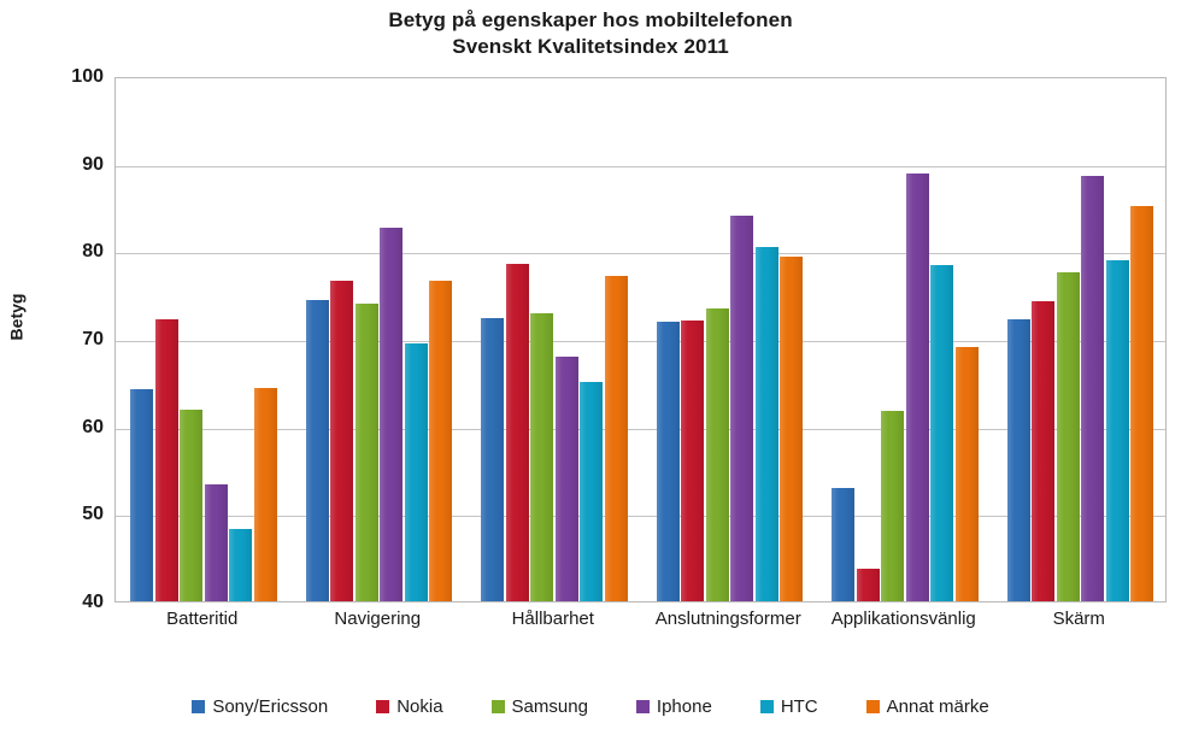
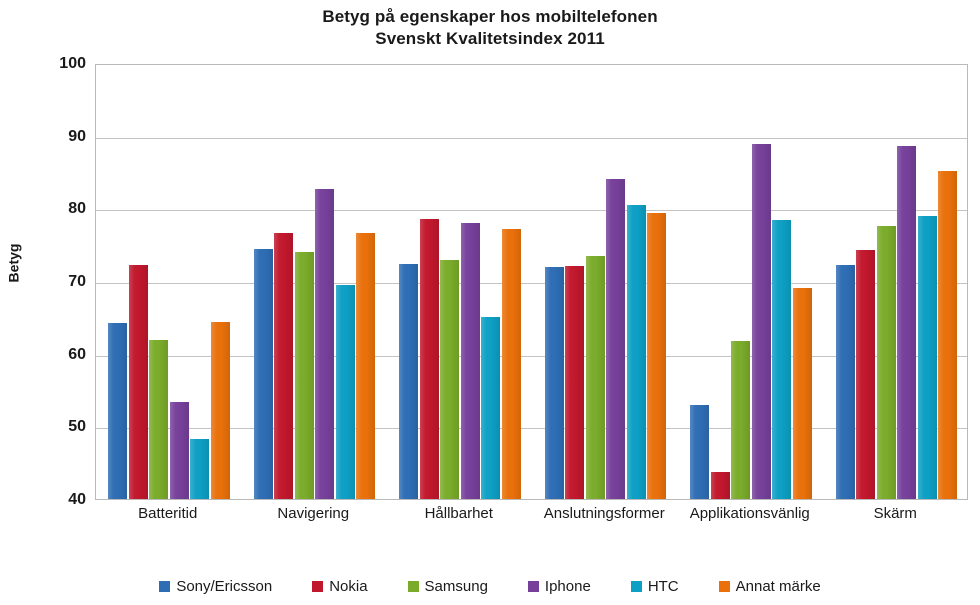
Iphone/Hållbarhet: 68 -> 78
